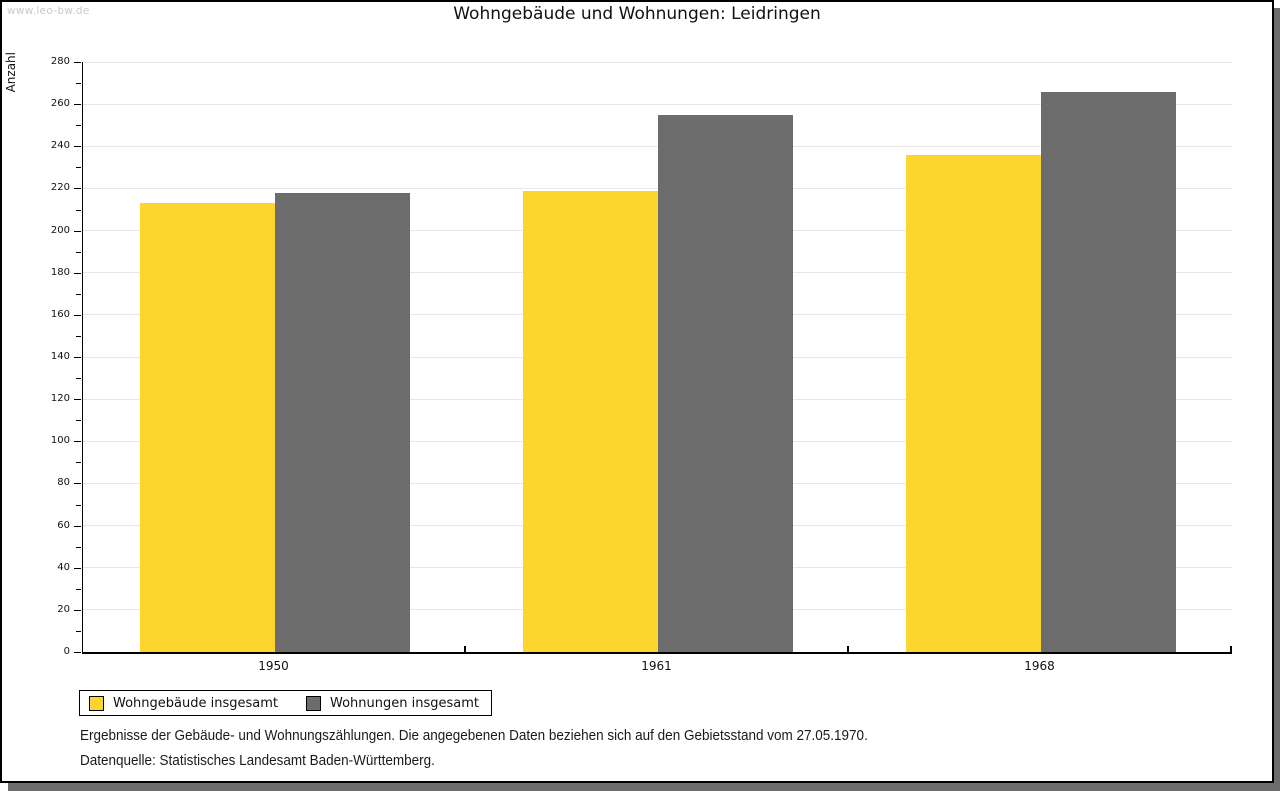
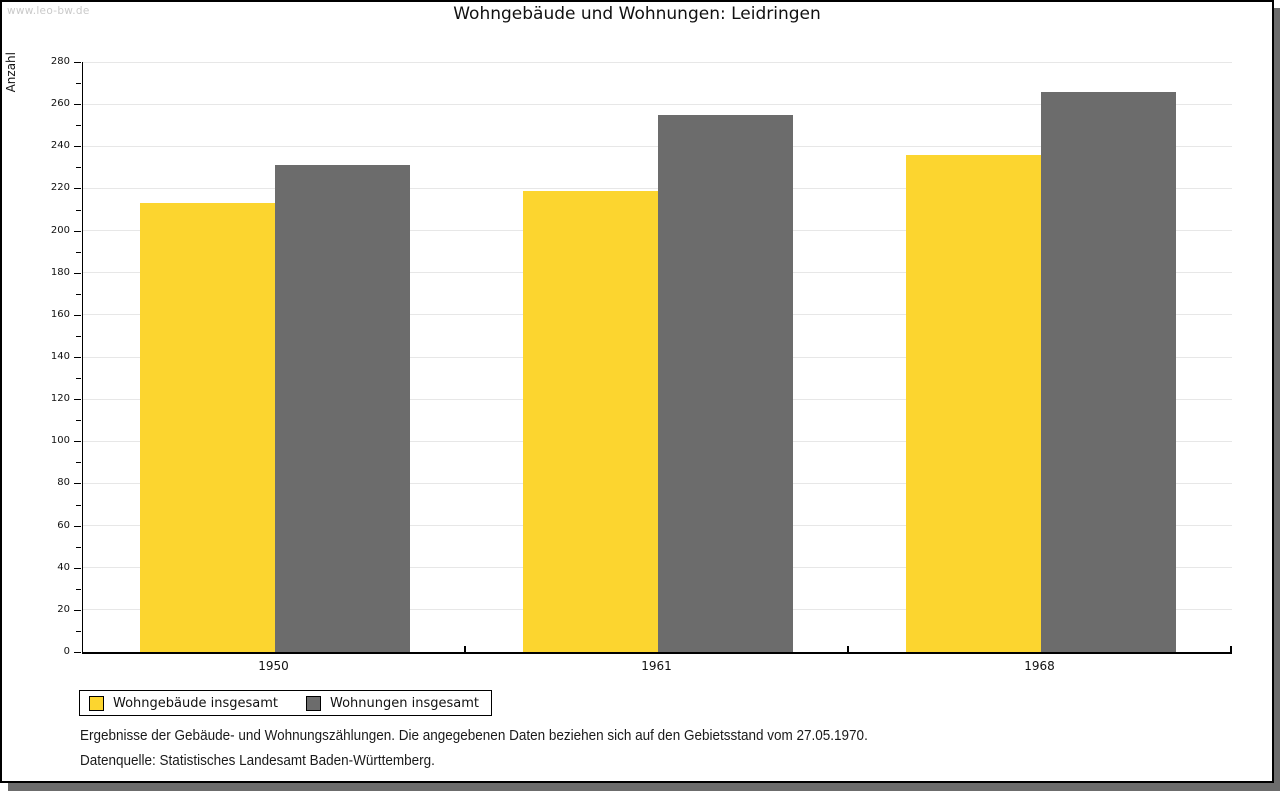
Wohnungen insgesamt/1950: 218 -> 231
